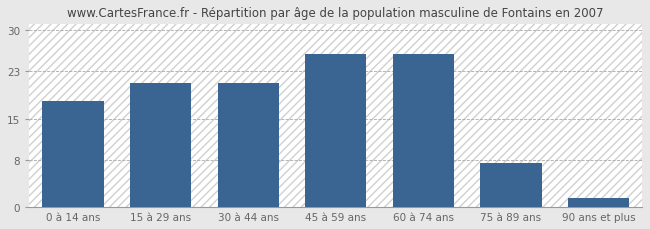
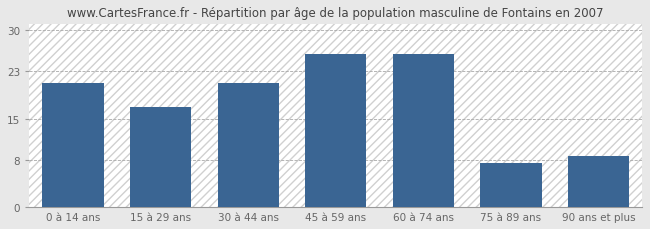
0 à 14 ans: 18.0 -> 21.0
15 à 29 ans: 21.0 -> 17.0
90 ans et plus: 1.5 -> 8.6
